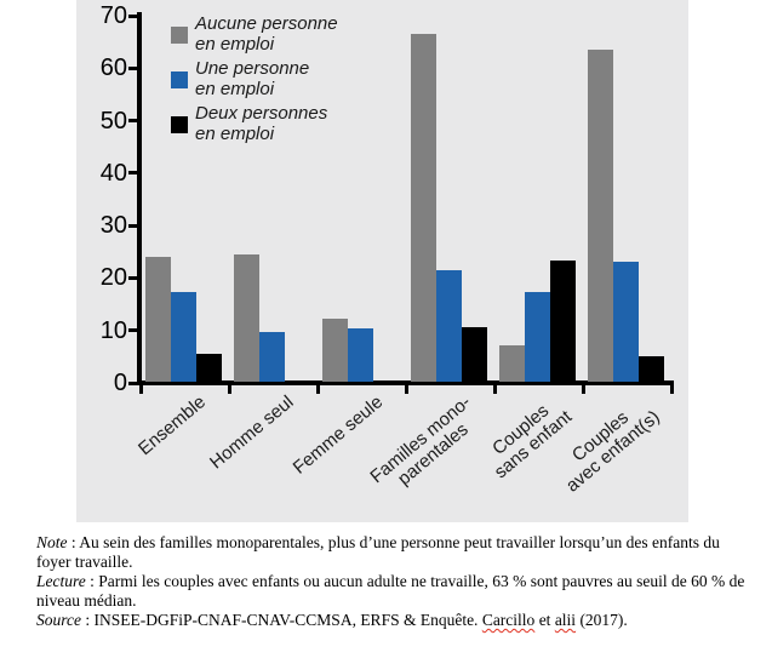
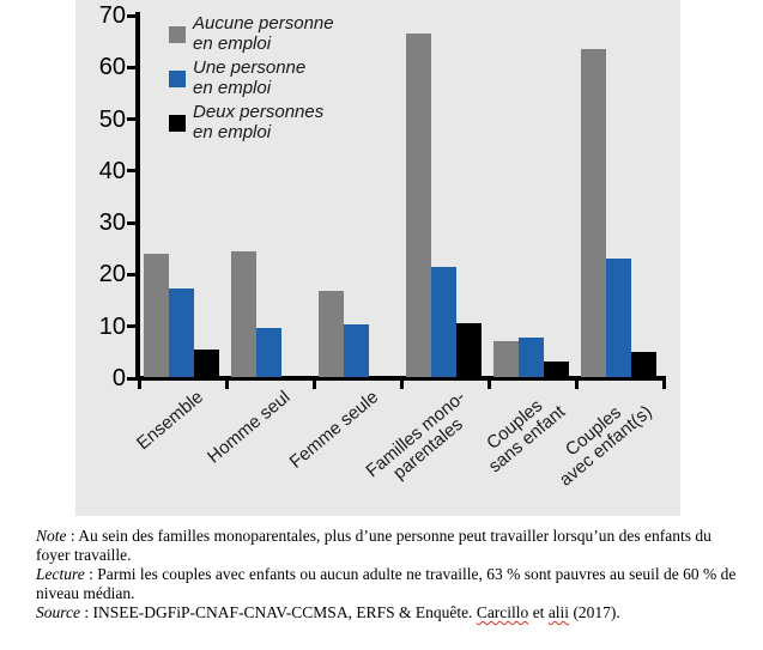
Aucune personne en emploi/Femme seule: 12 -> 17
Une personne en emploi/Couples sans enfant: 17 -> 8
Deux personnes en emploi/Couples sans enfant: 23 -> 3
